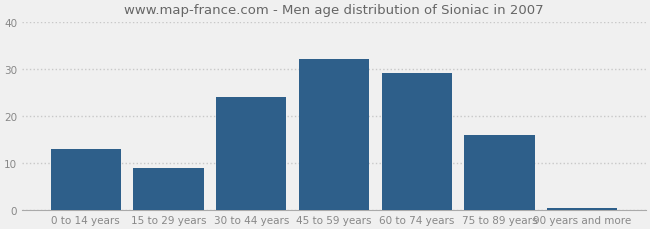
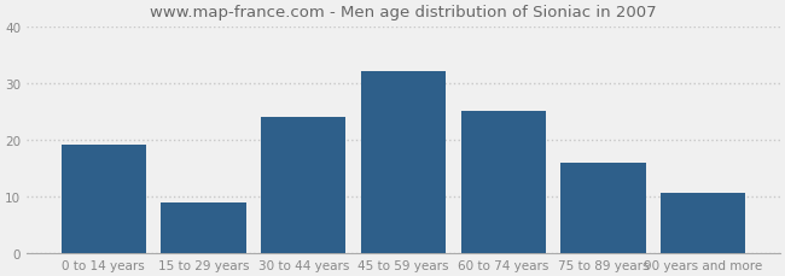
0 to 14 years: 13.0 -> 19.0
60 to 74 years: 29.0 -> 25.0
90 years and more: 0.5 -> 10.5
